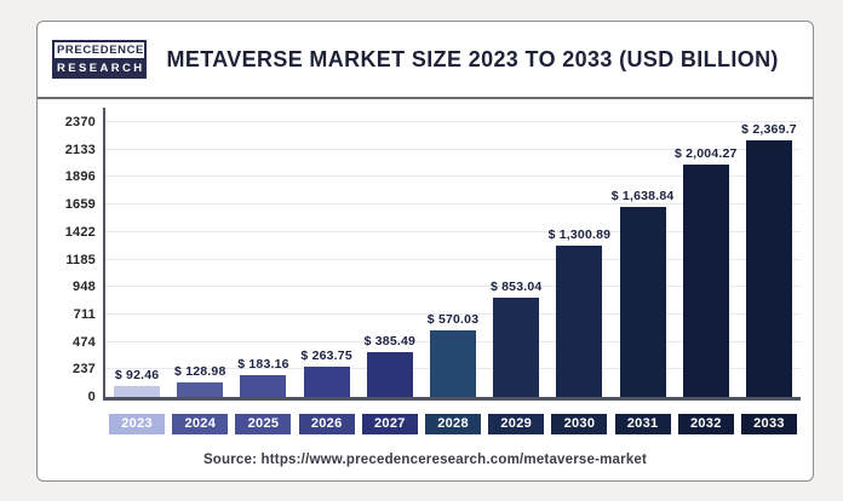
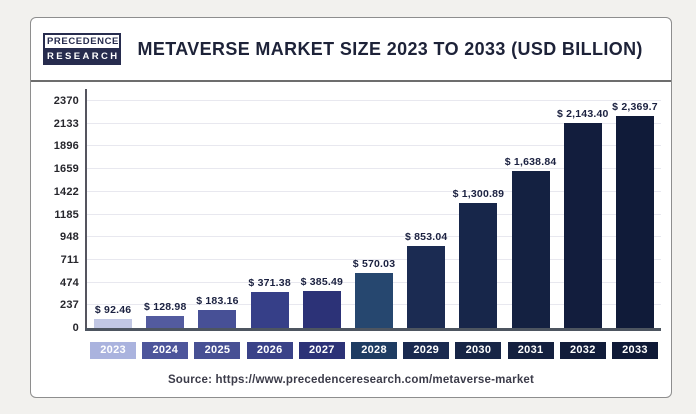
2026: 263.75 -> 371.38
2032: 2,004.27 -> 2,143.40
